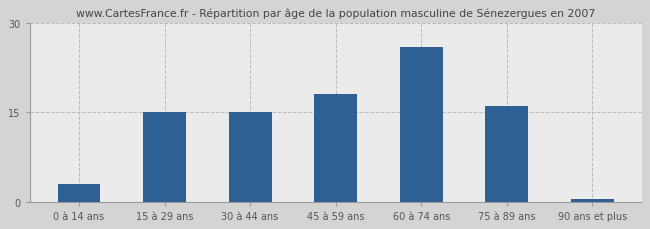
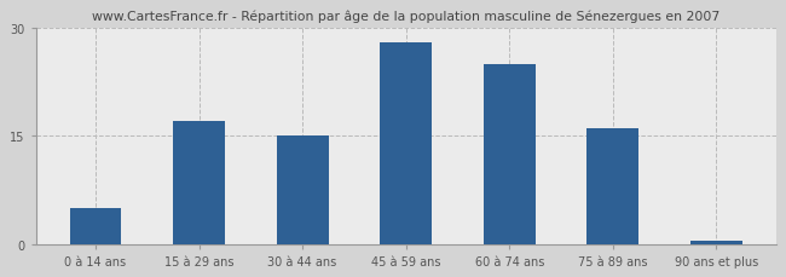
0 à 14 ans: 3.0 -> 5.0
15 à 29 ans: 15.0 -> 17.0
45 à 59 ans: 18.0 -> 28.0
60 à 74 ans: 26.0 -> 25.0
